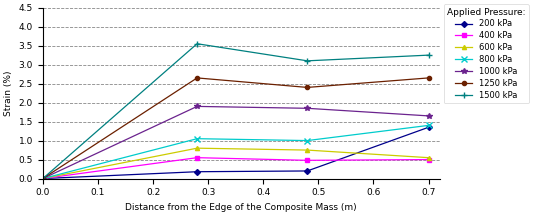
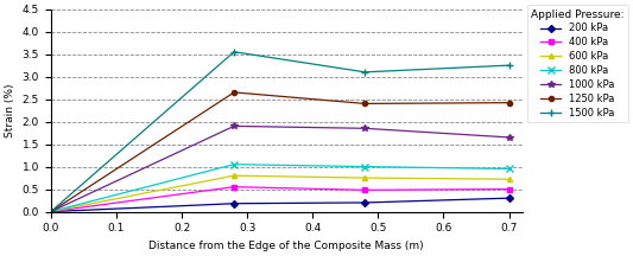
200 kPa/0.7: 1.35 -> 0.30
600 kPa/0.7: 0.55 -> 0.72
800 kPa/0.7: 1.40 -> 0.95
1250 kPa/0.7: 2.65 -> 2.42
